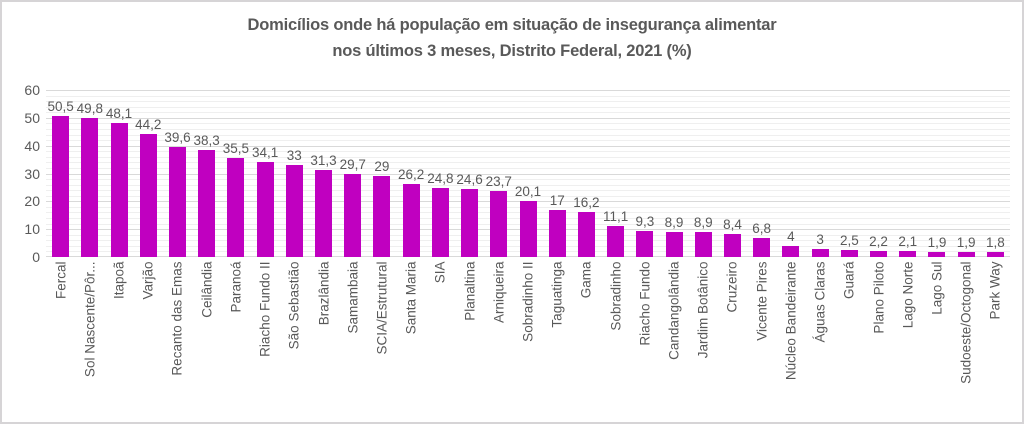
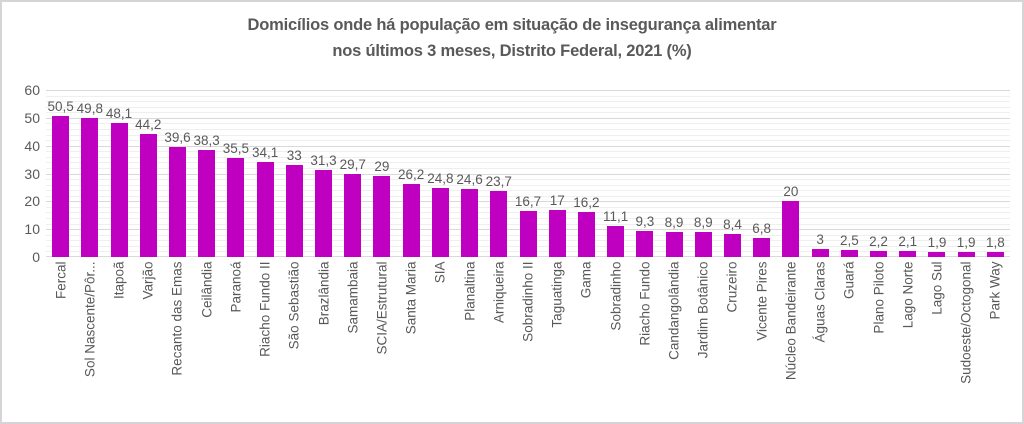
Sobradinho II: 20,1 -> 16,7
Núcleo Bandeirante: 4 -> 20
